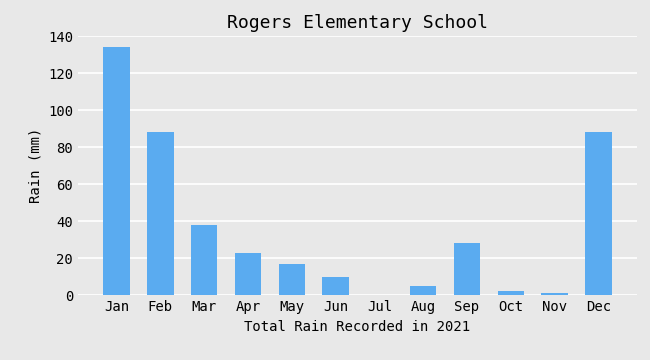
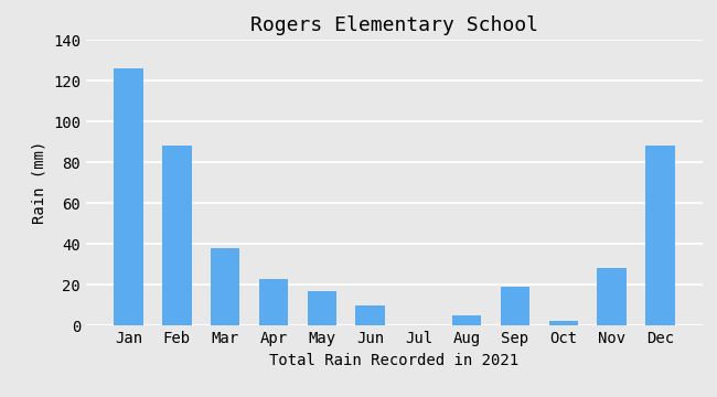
Jan: 134 -> 126
Sep: 28 -> 19
Nov: 1 -> 28
